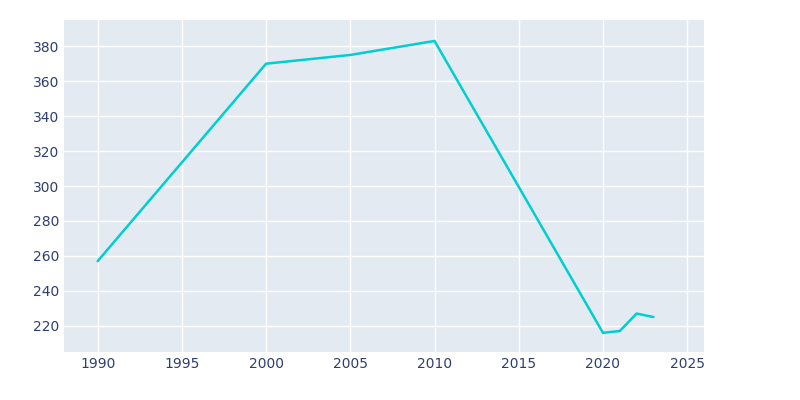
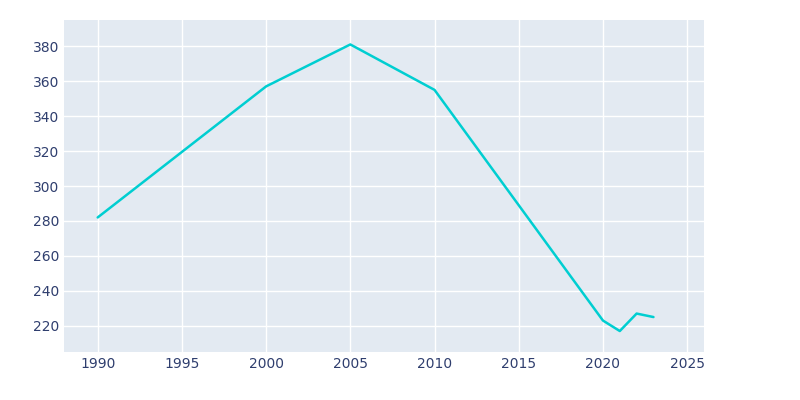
1990: 257 -> 282
2000: 370 -> 357
2005: 375 -> 381
2010: 383 -> 355
2020: 216 -> 223
